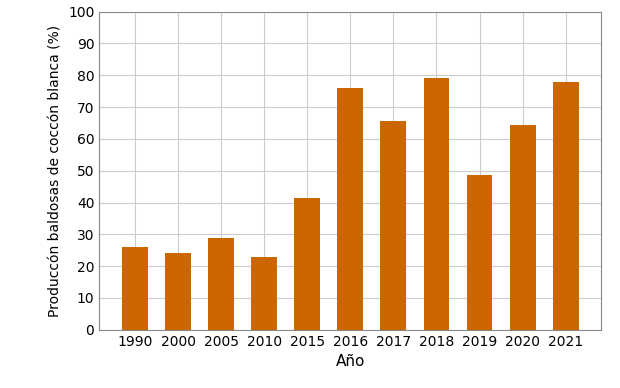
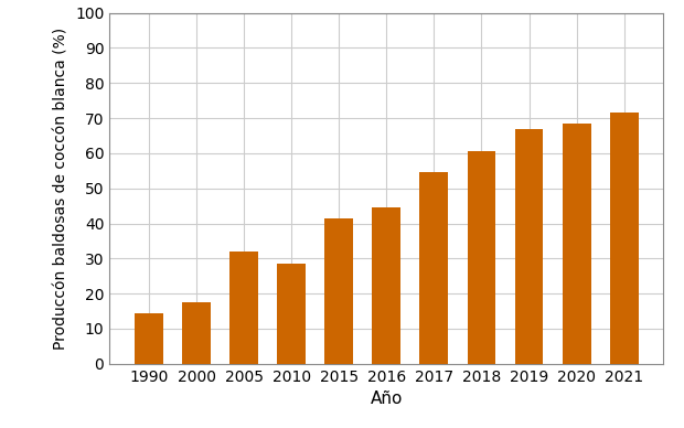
1990: 26.0 -> 14.5
2000: 24.0 -> 17.5
2005: 29.0 -> 32.0
2010: 23.0 -> 28.5
2016: 76.0 -> 44.5
2017: 65.5 -> 54.5
2018: 79.0 -> 60.5
2019: 48.5 -> 67.0
2020: 64.5 -> 68.5
2021: 78.0 -> 71.5
